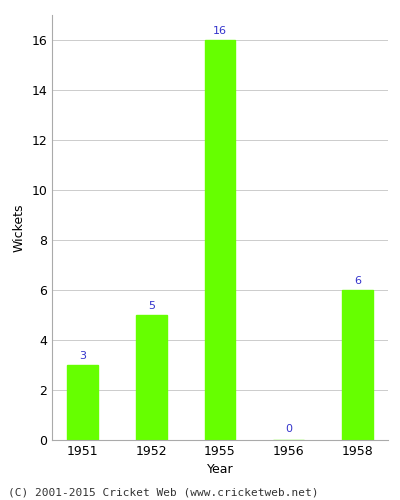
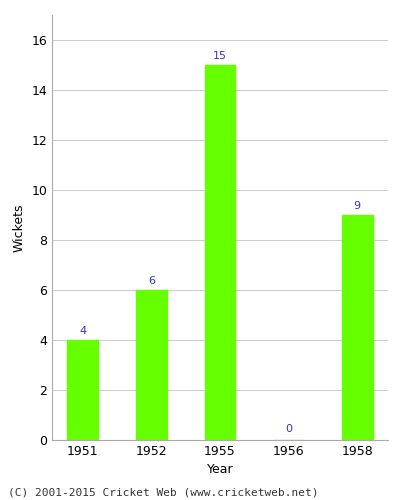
1951: 3 -> 4
1952: 5 -> 6
1955: 16 -> 15
1958: 6 -> 9
